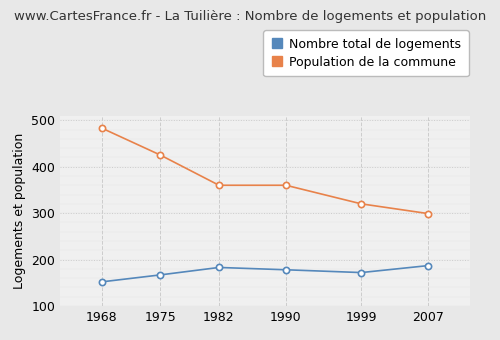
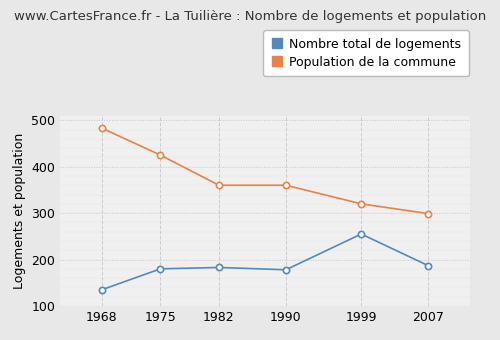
Nombre total de logements/1968: 152 -> 135
Nombre total de logements/1975: 167 -> 180
Nombre total de logements/1999: 172 -> 255
